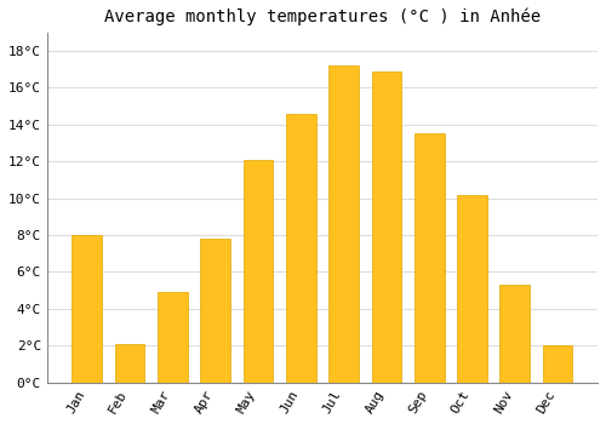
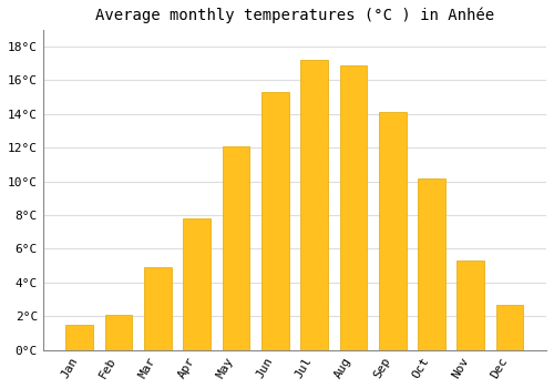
Jan: 8.0°C -> 1.5°C
Jun: 14.6°C -> 15.3°C
Sep: 13.5°C -> 14.1°C
Dec: 2.0°C -> 2.7°C
